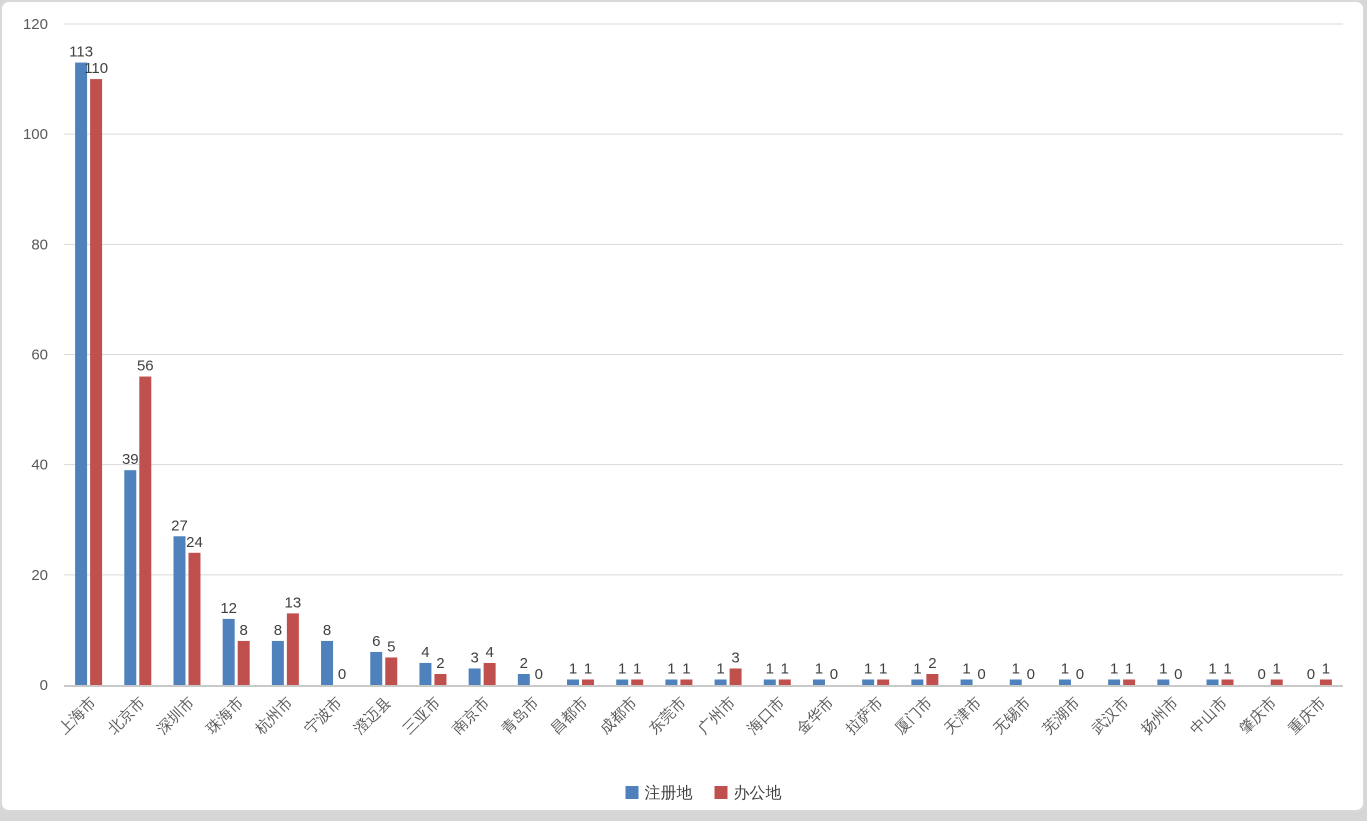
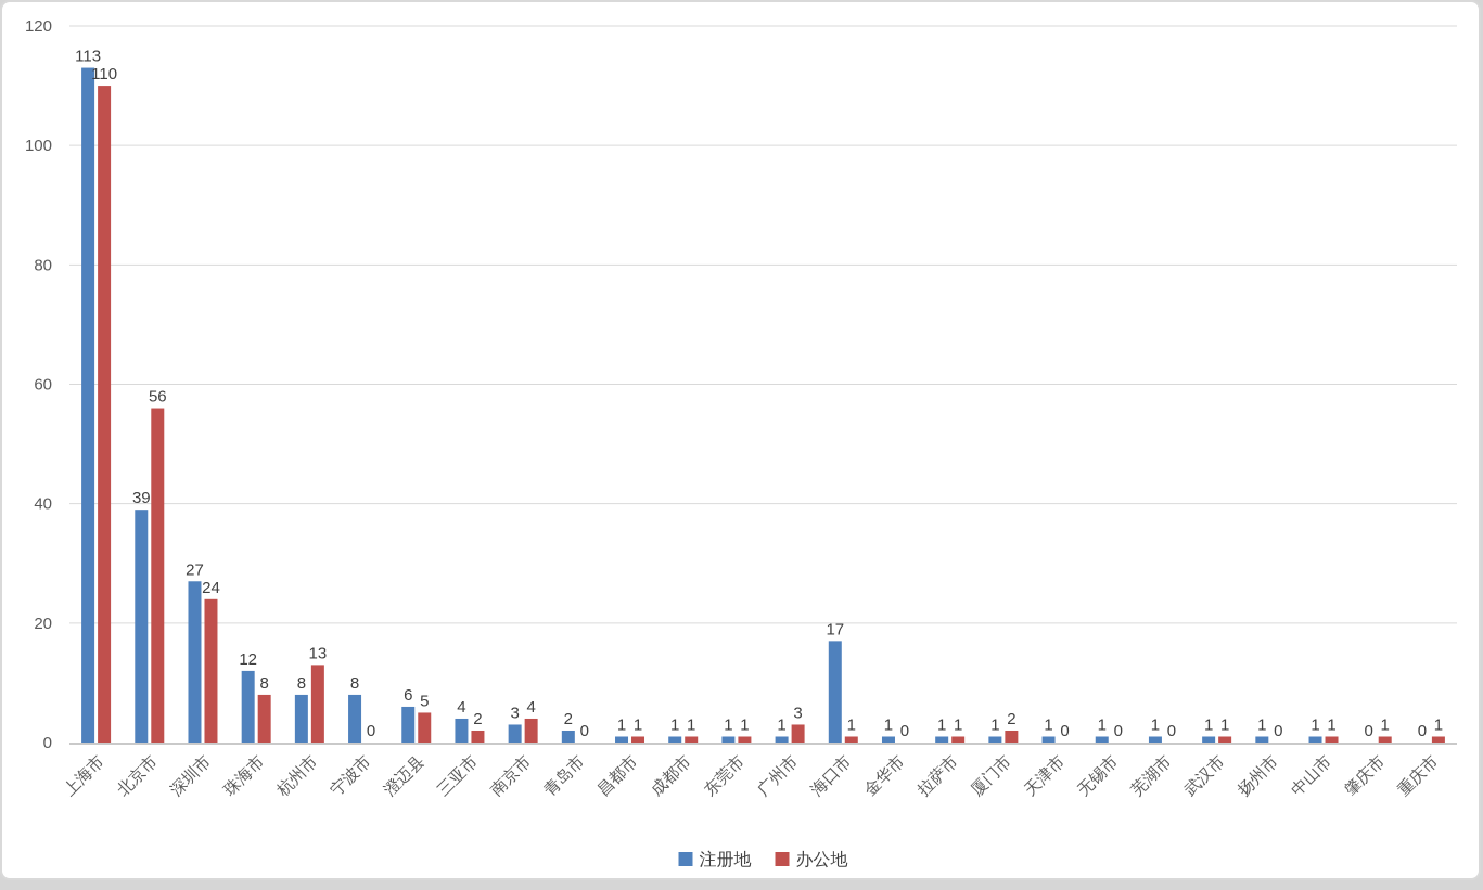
注册地/海口市: 1 -> 17
